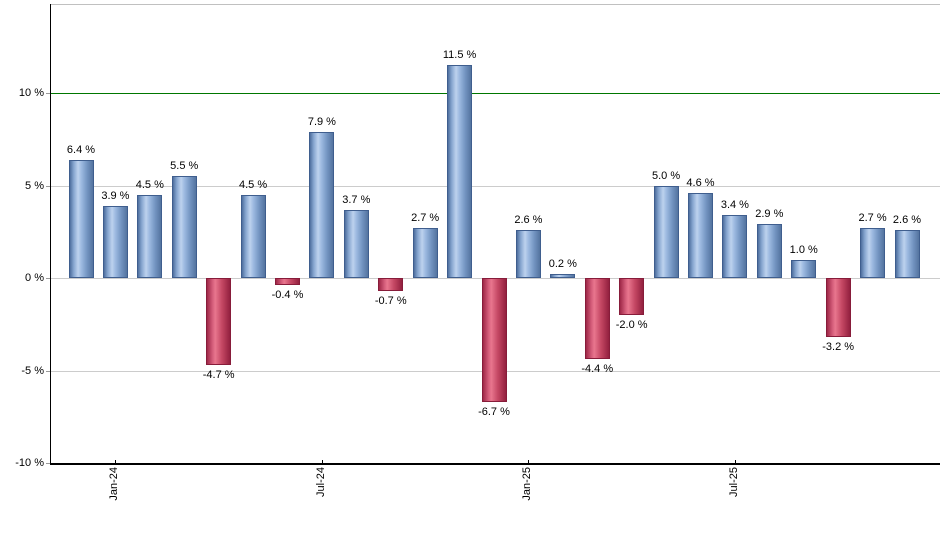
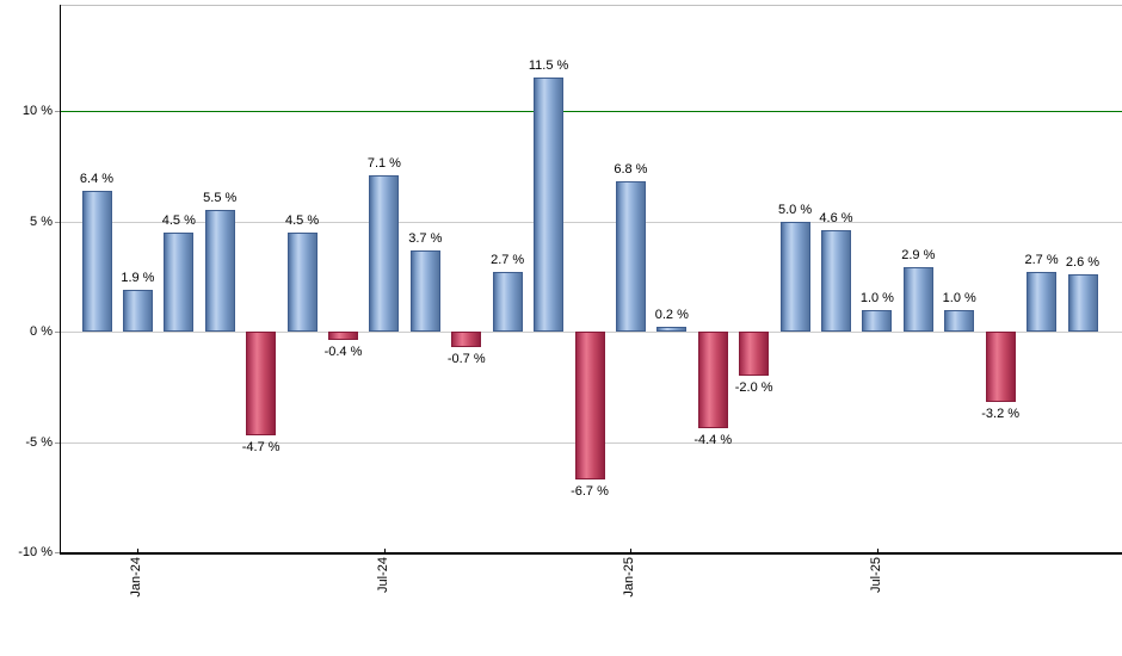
Jan-24: 3.9 -> 1.9
Jul-24: 7.9 -> 7.1
Jan-25: 2.6 -> 6.8
Jul-25: 3.4 -> 1.0
